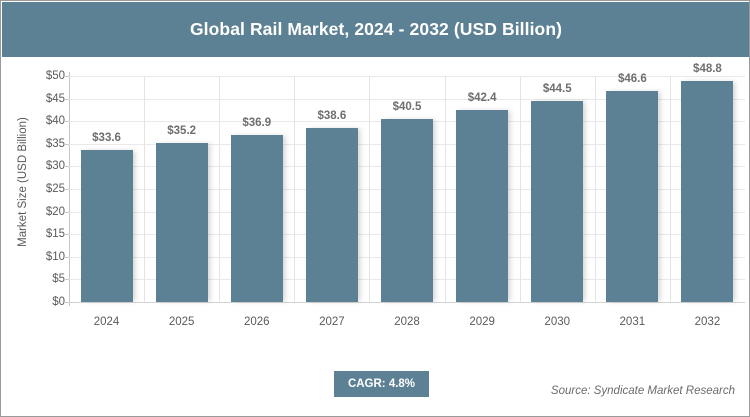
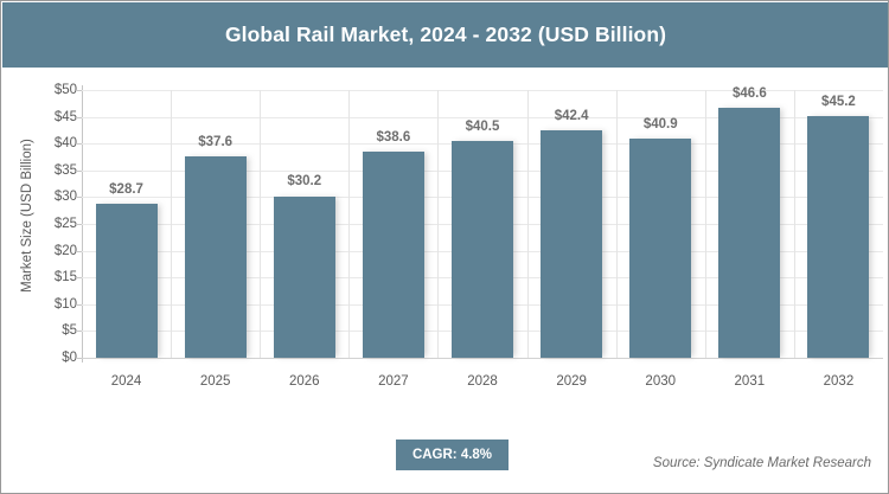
2024: $33.6 -> $28.7
2025: $35.2 -> $37.6
2026: $36.9 -> $30.2
2030: $44.5 -> $40.9
2032: $48.8 -> $45.2
